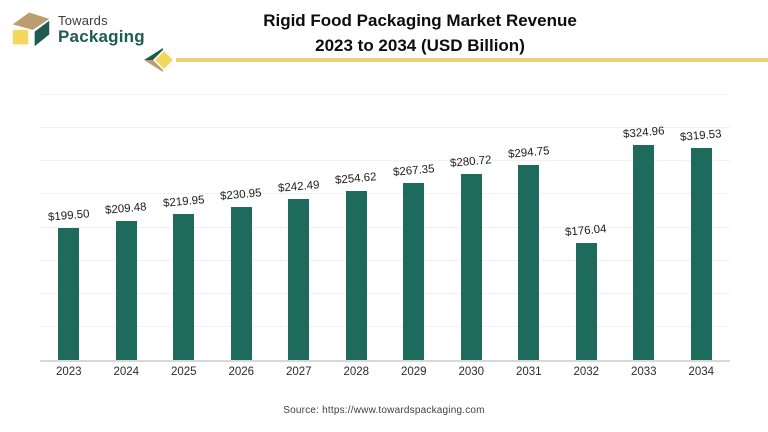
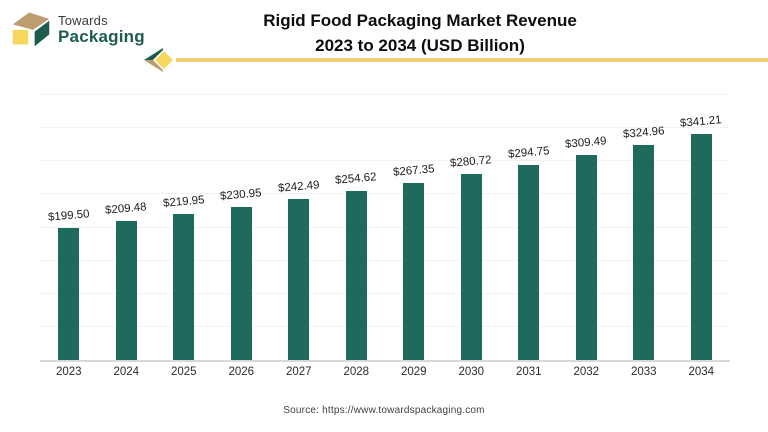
2032: $176.04 -> $309.49
2034: $319.53 -> $341.21
